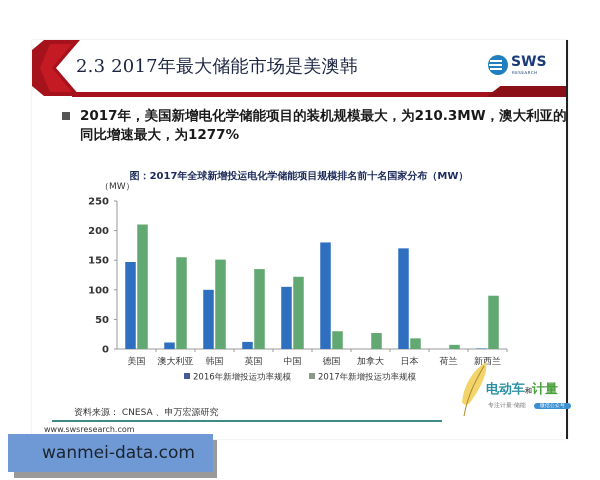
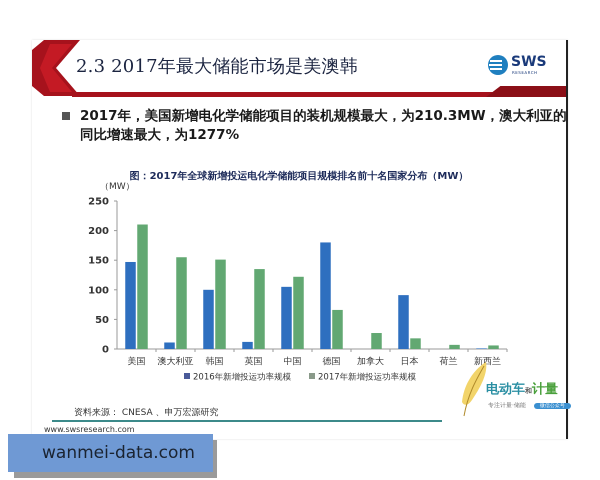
2017年新增投运功率规模/德国: 30 -> 70
2016年新增投运功率规模/日本: 170 -> 90
2017年新增投运功率规模/新西兰: 90 -> 10
